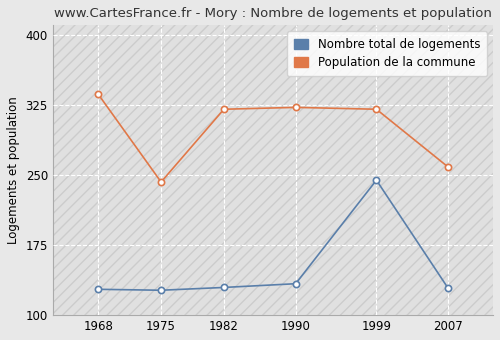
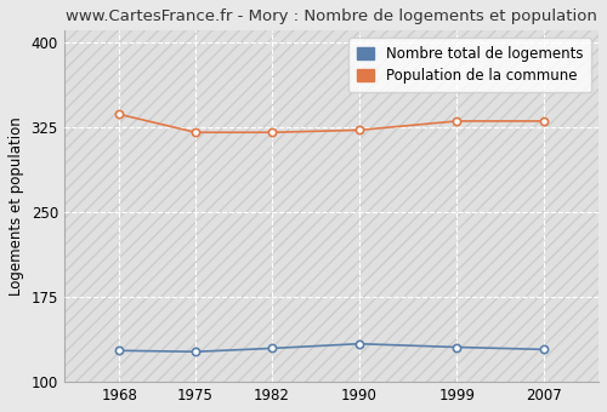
Population de la commune/1975: 242 -> 320
Nombre total de logements/1999: 244 -> 130
Population de la commune/1999: 320 -> 330
Population de la commune/2007: 258 -> 330
